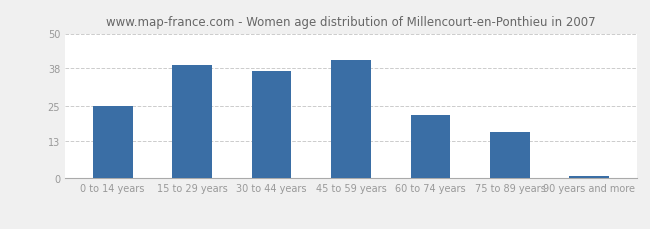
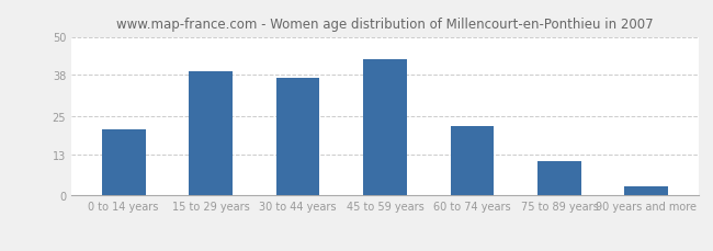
0 to 14 years: 25 -> 21
45 to 59 years: 41 -> 43
75 to 89 years: 16 -> 11
90 years and more: 1 -> 3
